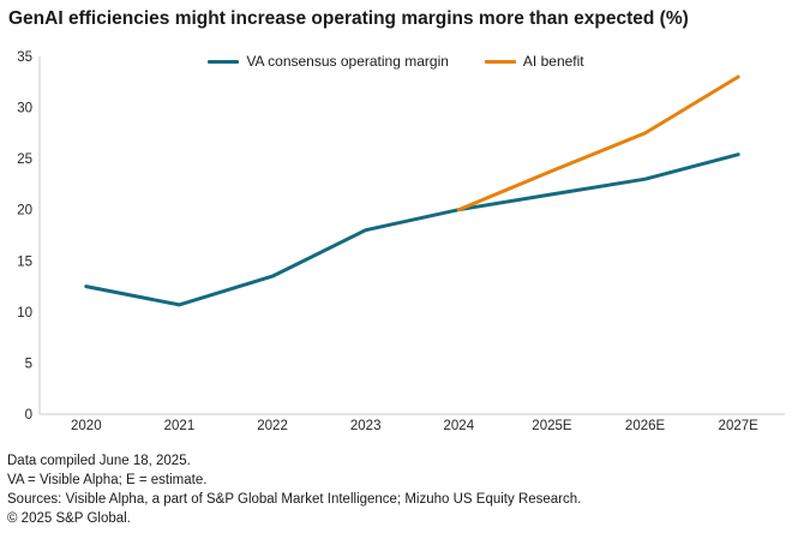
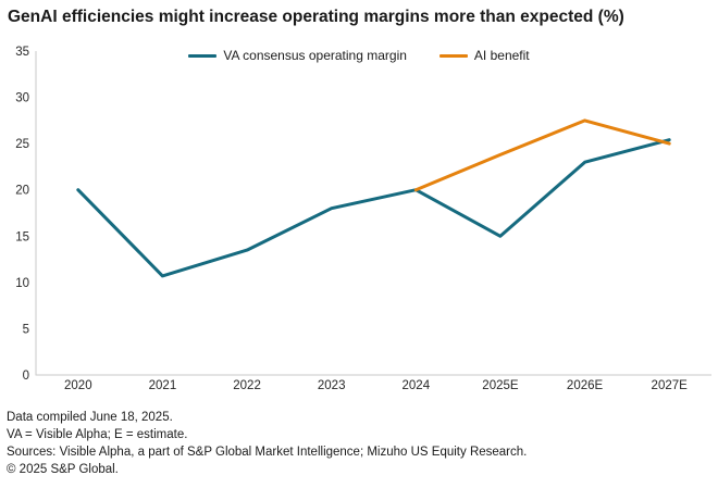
VA consensus operating margin/2020: 12 -> 20
VA consensus operating margin/2025E: 22 -> 15
AI benefit/2027E: 33 -> 25
